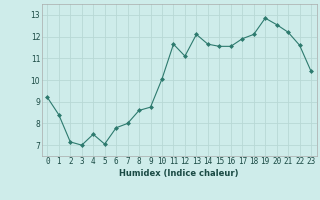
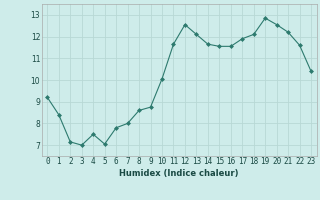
12: 11.10 -> 12.55
